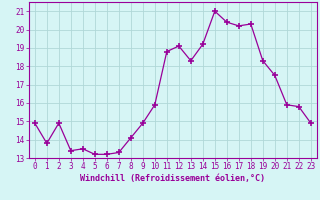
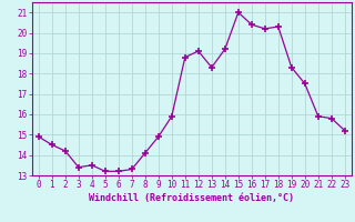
1: 13.8 -> 14.5
2: 14.9 -> 14.2
23: 14.9 -> 15.2
